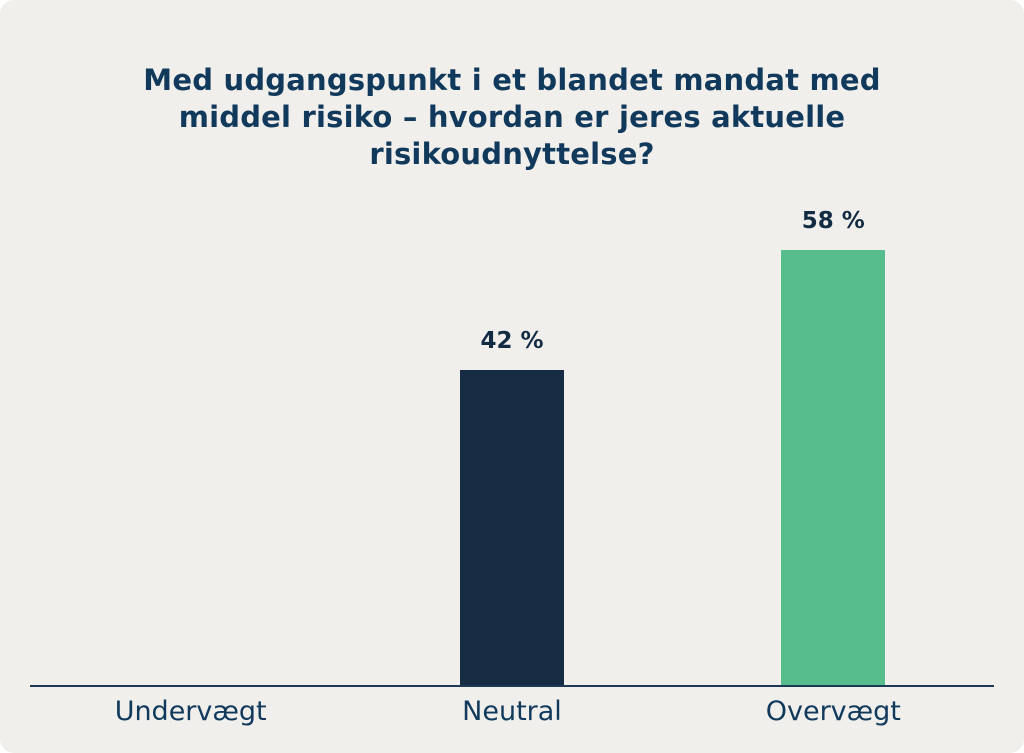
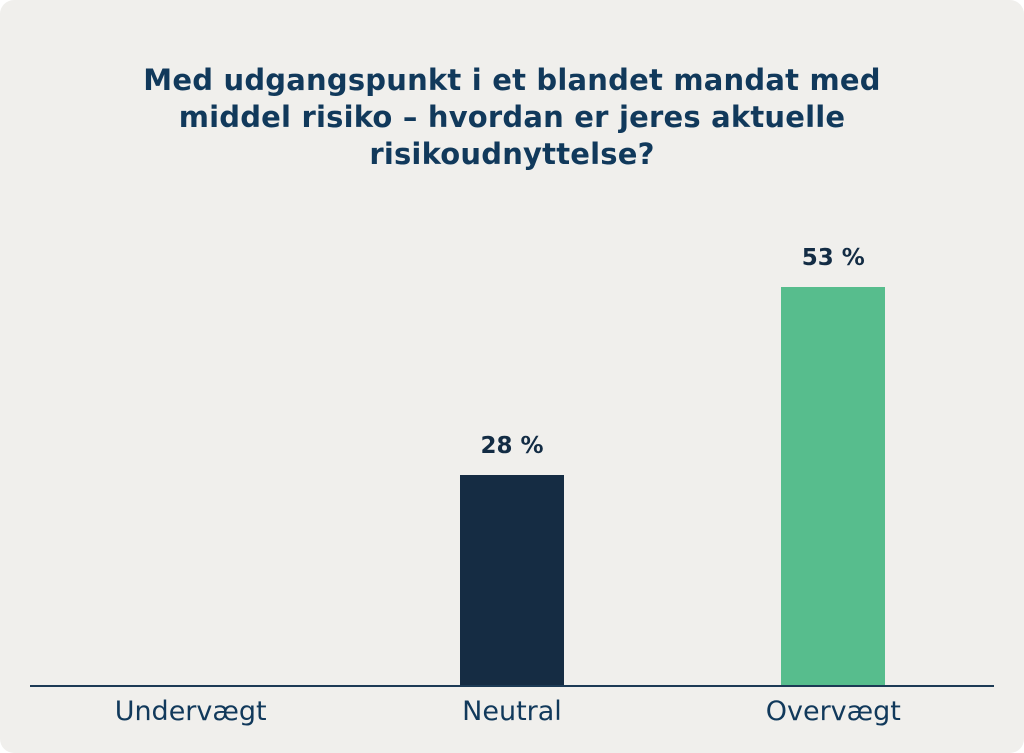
Neutral: 42 -> 28
Overvægt: 58 -> 53
